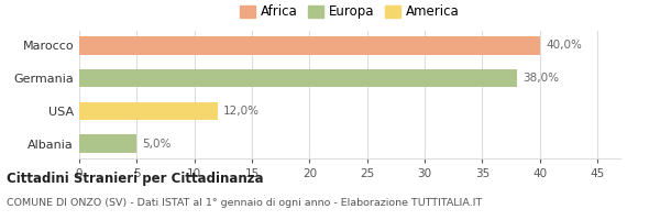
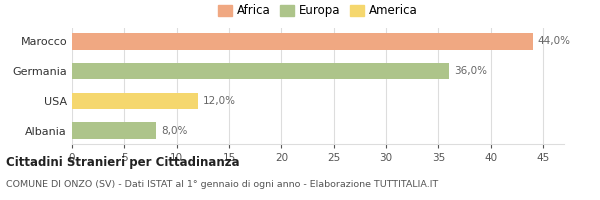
Marocco: 40,0% -> 44,0%
Germania: 38,0% -> 36,0%
Albania: 5,0% -> 8,0%
